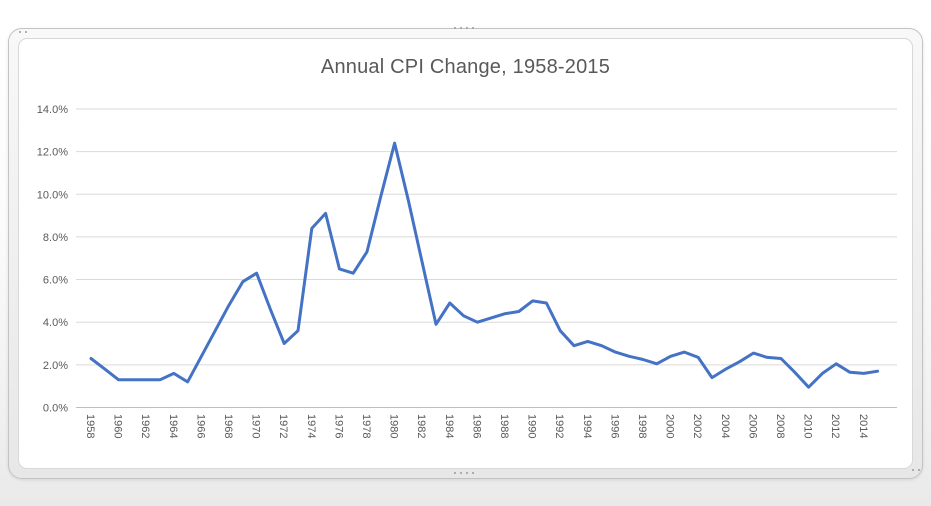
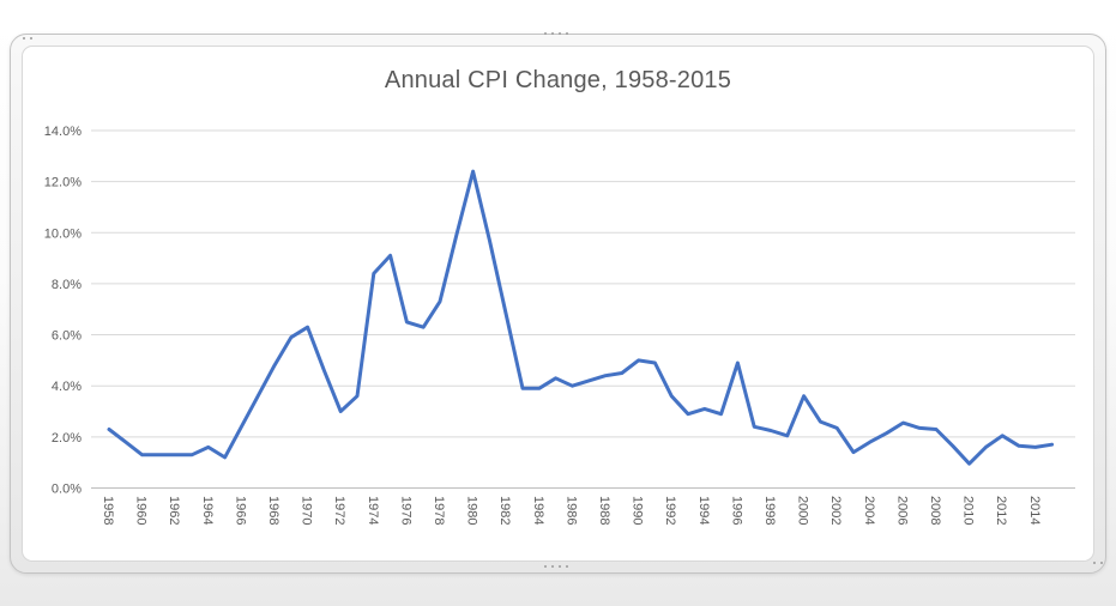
1984: 4.9% -> 3.9%
1996: 2.6% -> 4.9%
2000: 2.4% -> 3.6%
